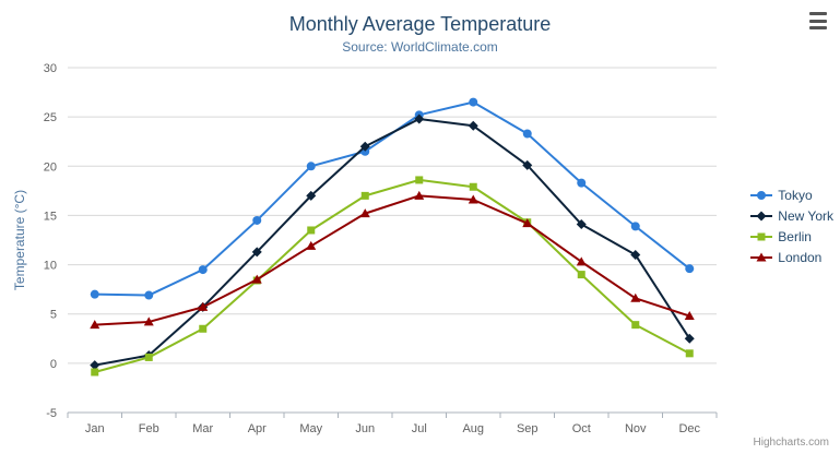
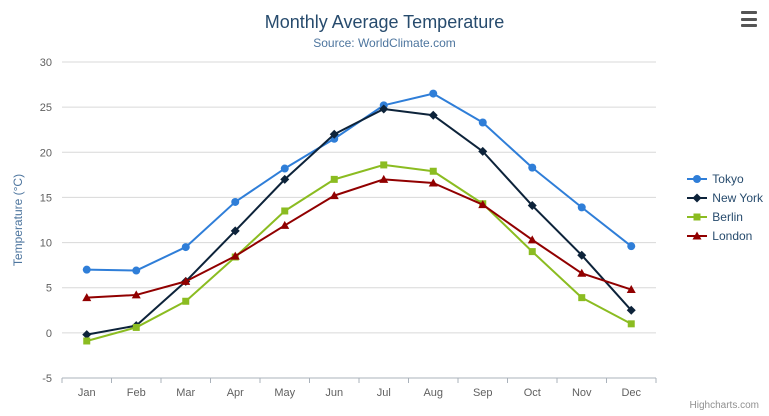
Tokyo/May: 20 -> 18
New York/Nov: 11 -> 9
